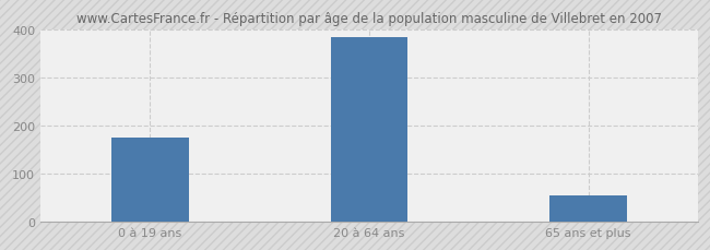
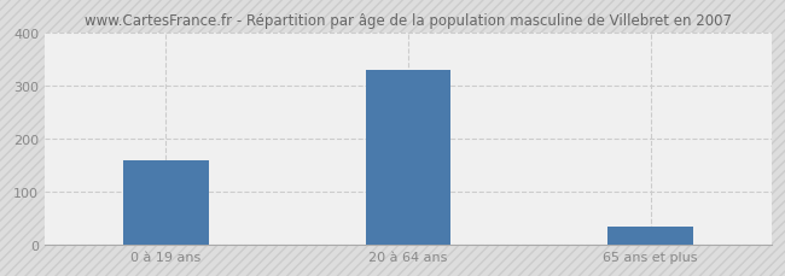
0 à 19 ans: 175 -> 160
20 à 64 ans: 385 -> 330
65 ans et plus: 55 -> 35
